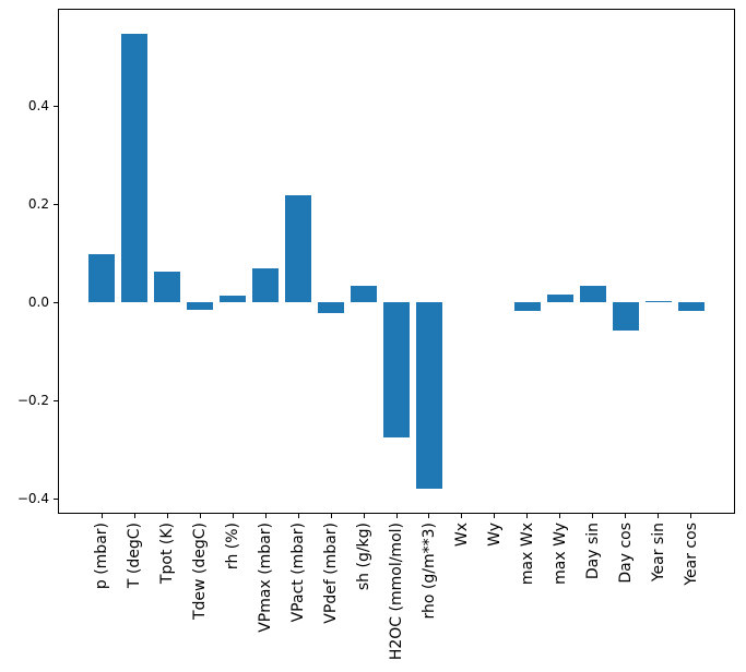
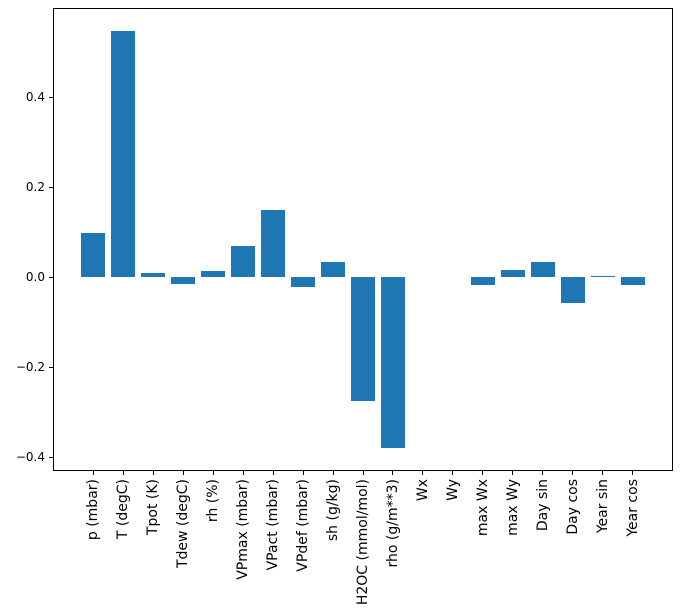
Tpot (K): 0.06 -> 0.01
VPact (mbar): 0.22 -> 0.15
